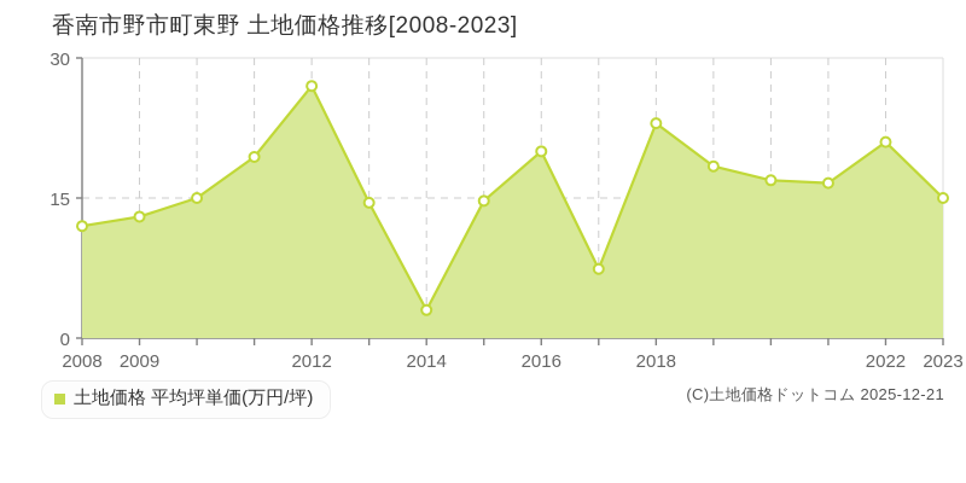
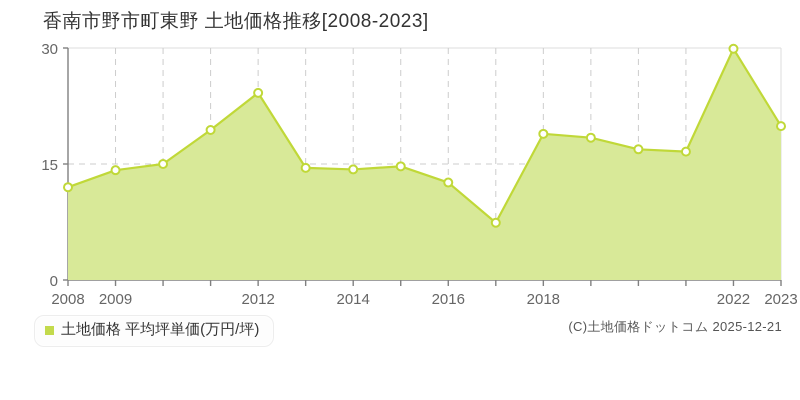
2009: 13 -> 14
2012: 27 -> 24
2014: 3 -> 14
2016: 20 -> 13
2018: 23 -> 19
2022: 21 -> 30
2023: 15 -> 20
